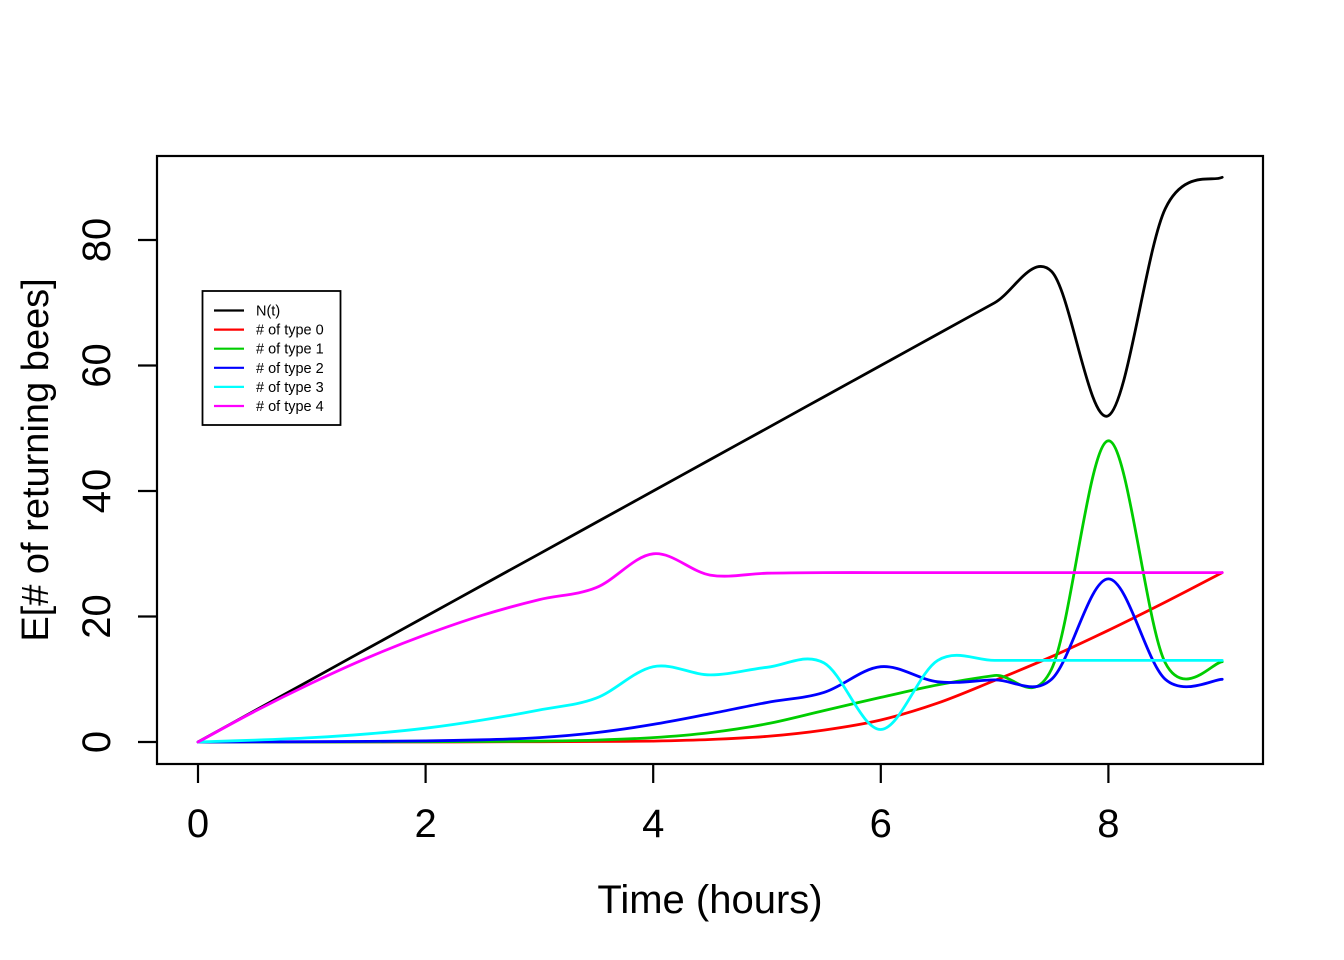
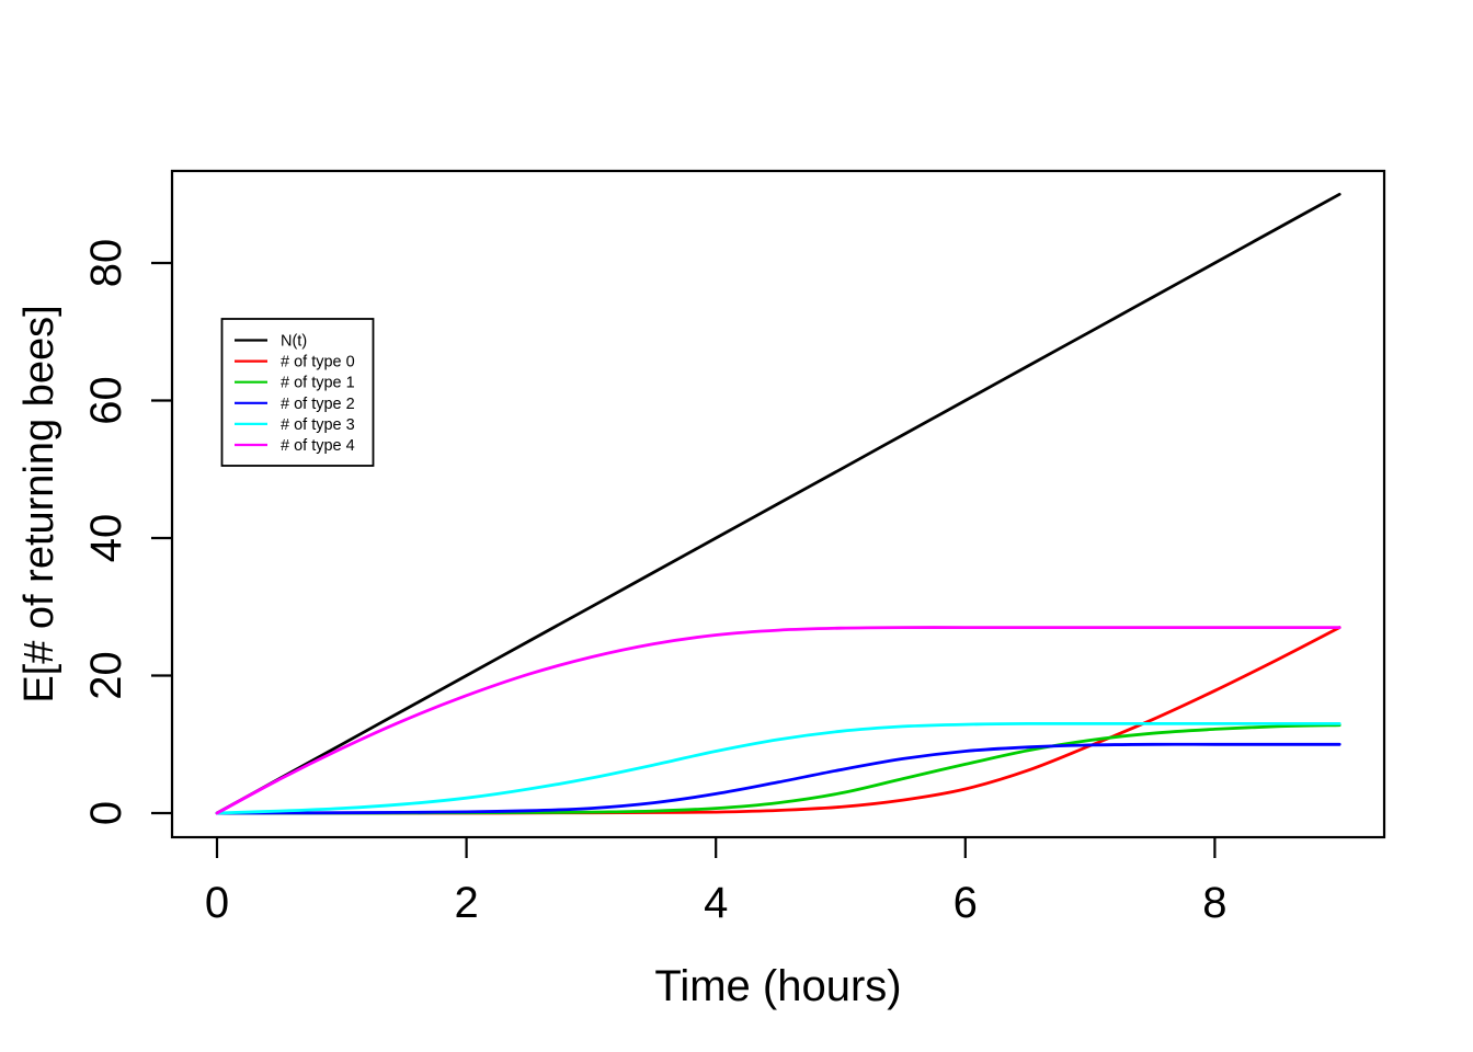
# of type 3/4: 12 -> 9
# of type 4/4: 30 -> 26
# of type 2/6: 12 -> 9
# of type 3/6: 2 -> 13
N(t)/8: 52 -> 80
# of type 1/8: 48 -> 12
# of type 2/8: 26 -> 10
